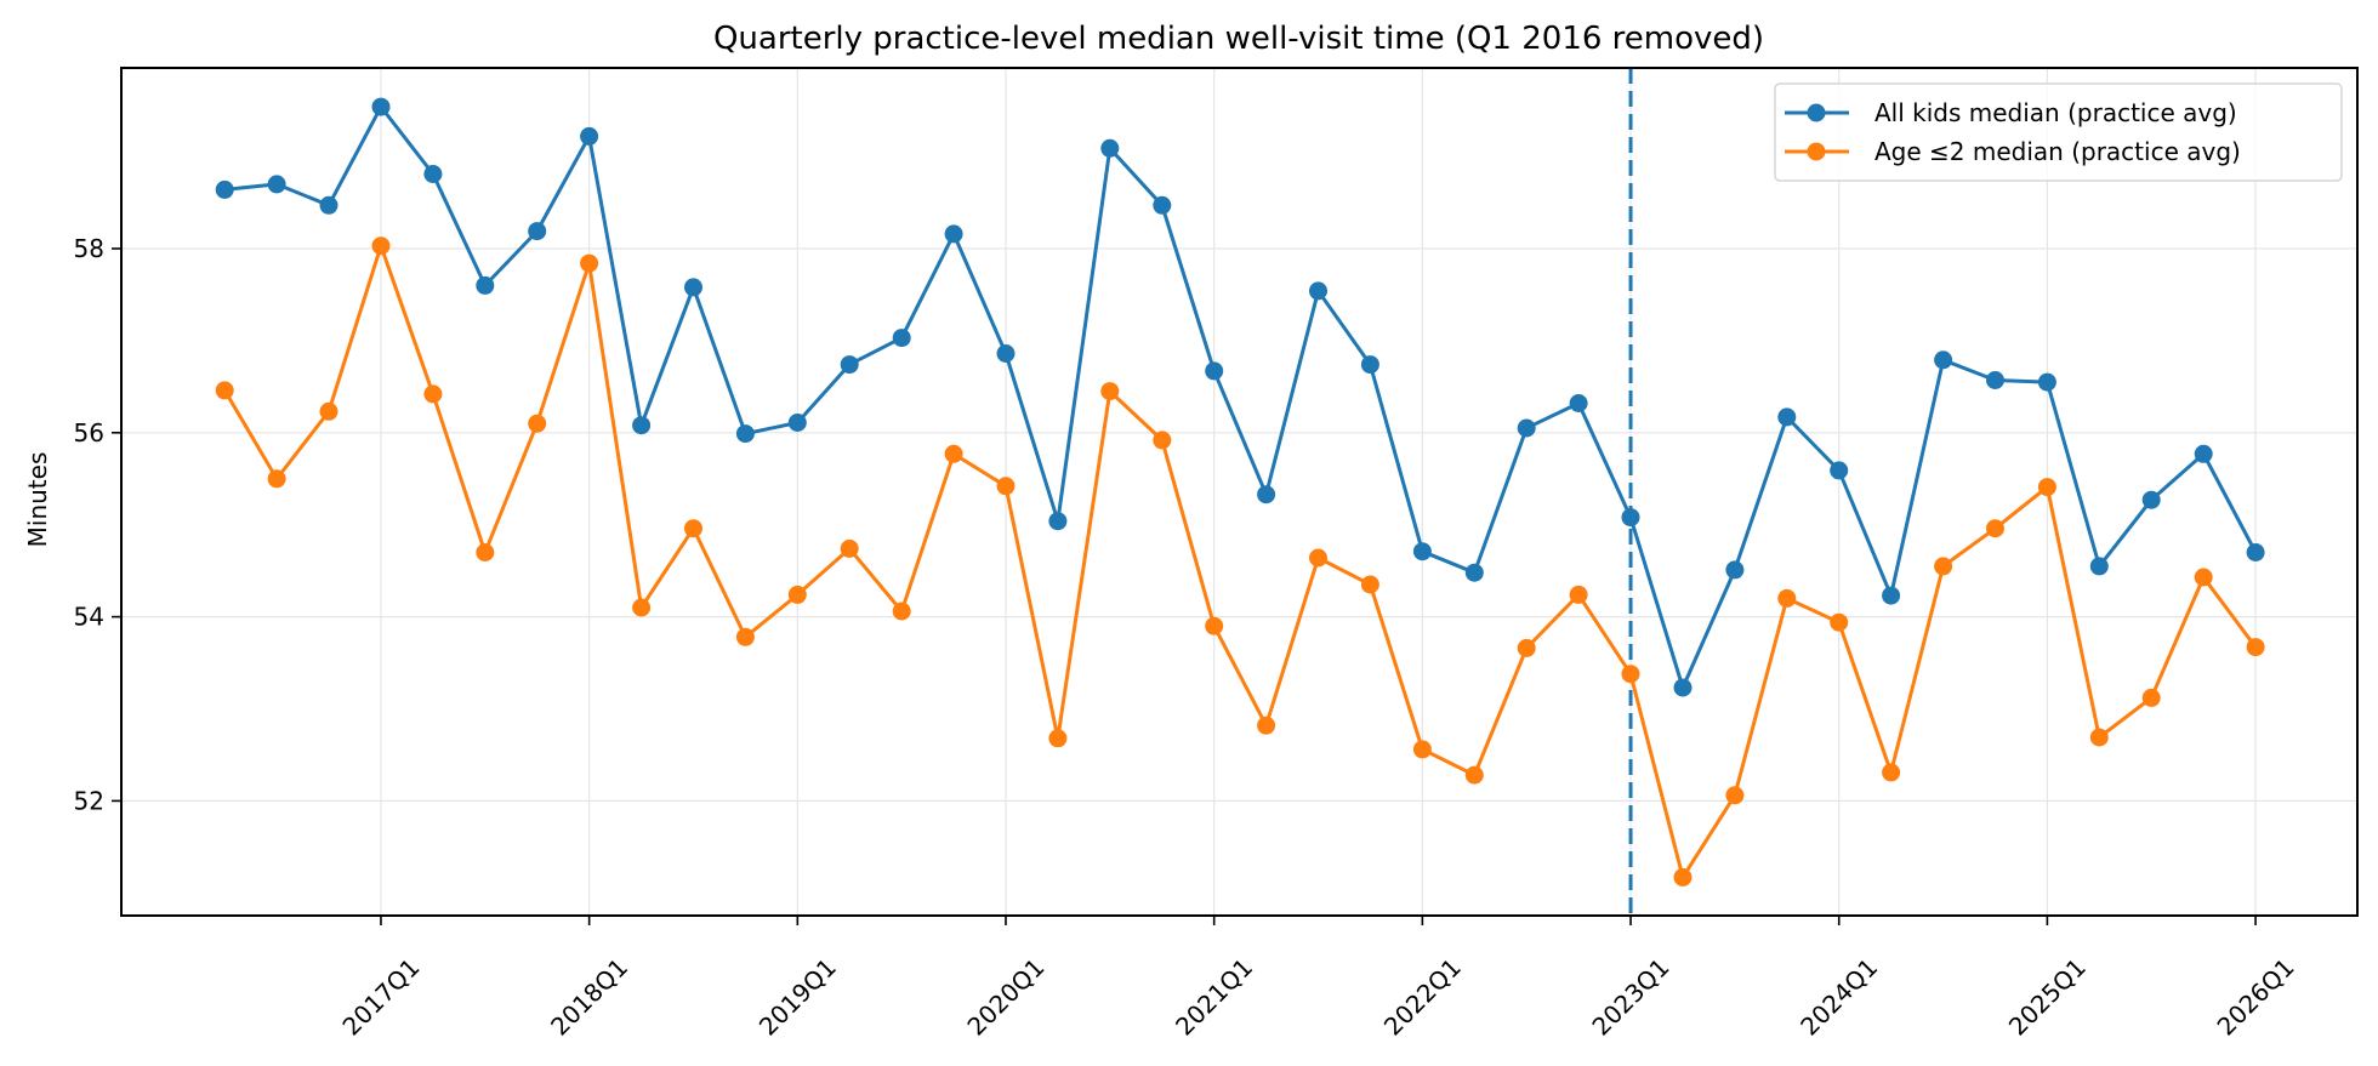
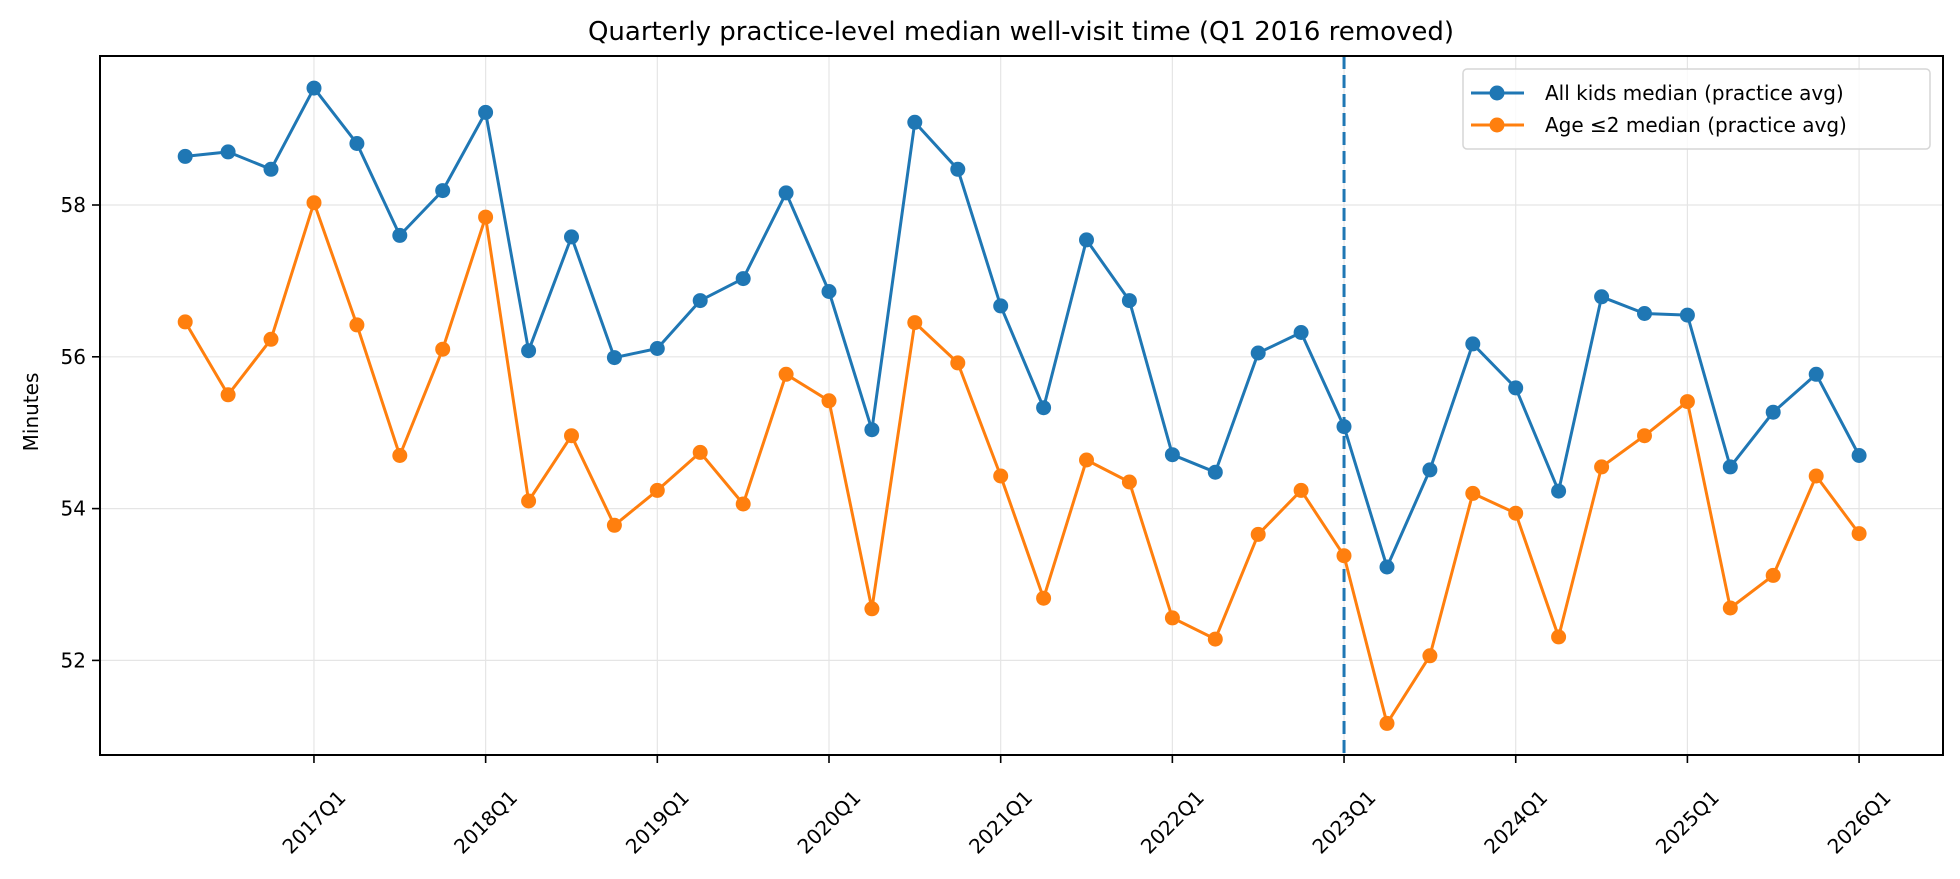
Age ≤2 median (practice avg)/2021Q1: 53.9 -> 54.4
